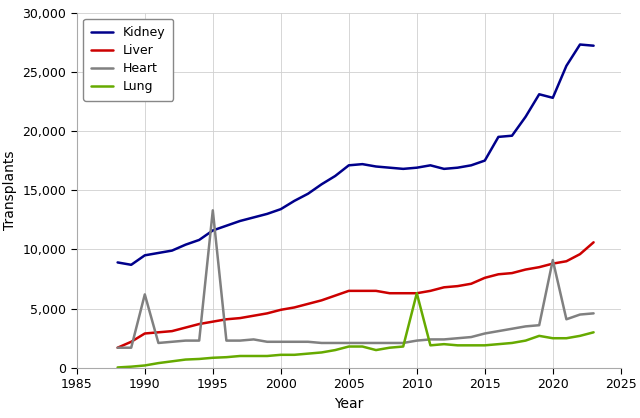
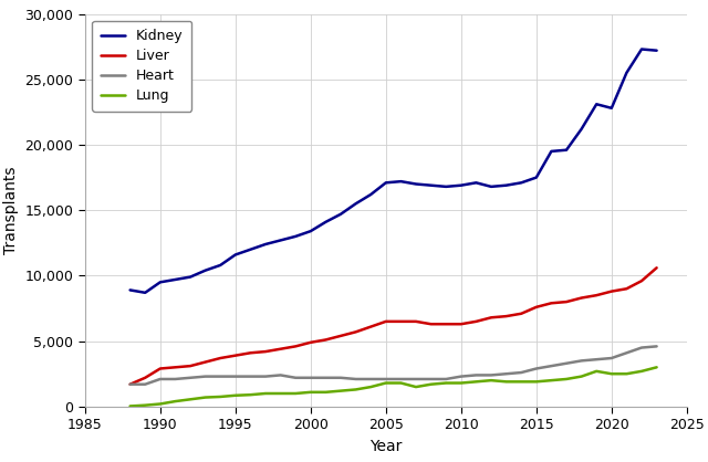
Heart/1990: 6,200 -> 2,100
Heart/1995: 13,300 -> 2,300
Lung/2010: 6,300 -> 1,800
Heart/2020: 9,100 -> 3,700
